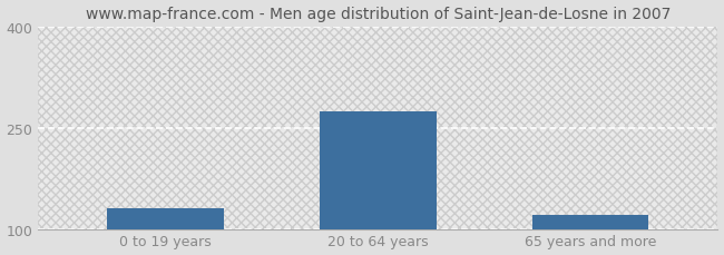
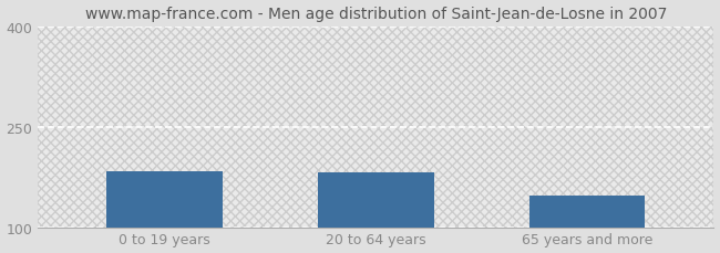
0 to 19 years: 130 -> 184
20 to 64 years: 275 -> 182
65 years and more: 120 -> 148
